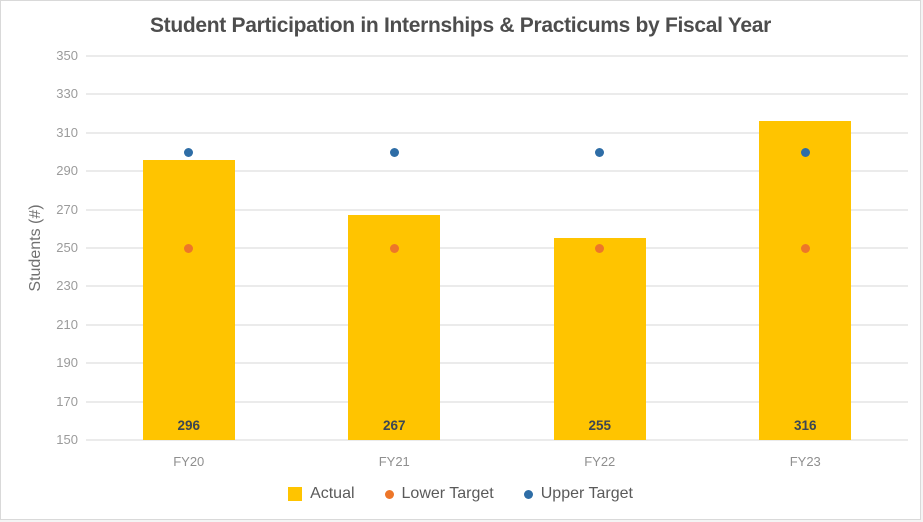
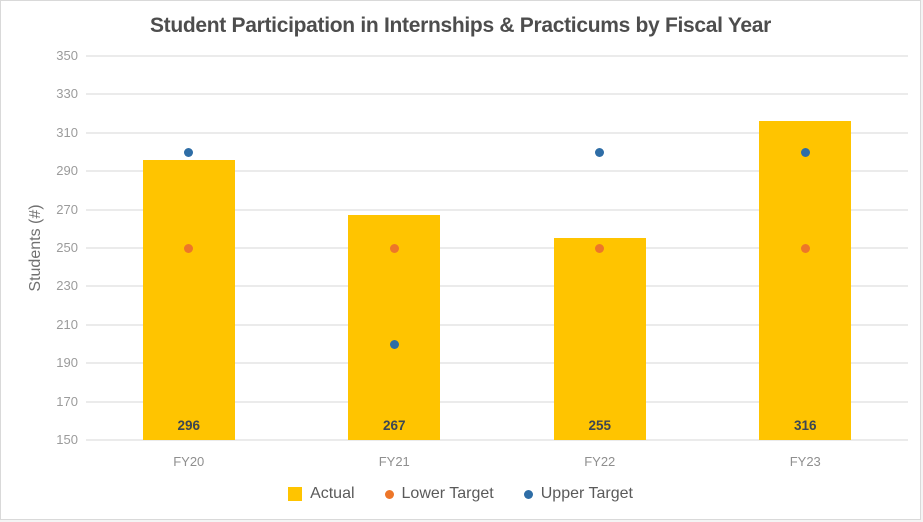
Upper Target/FY21: 300 -> 200
